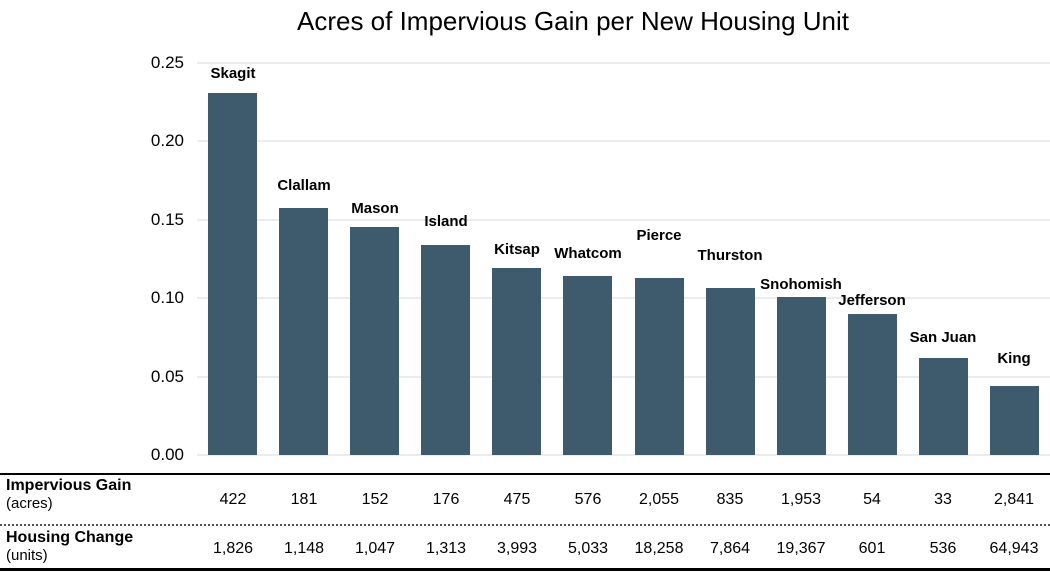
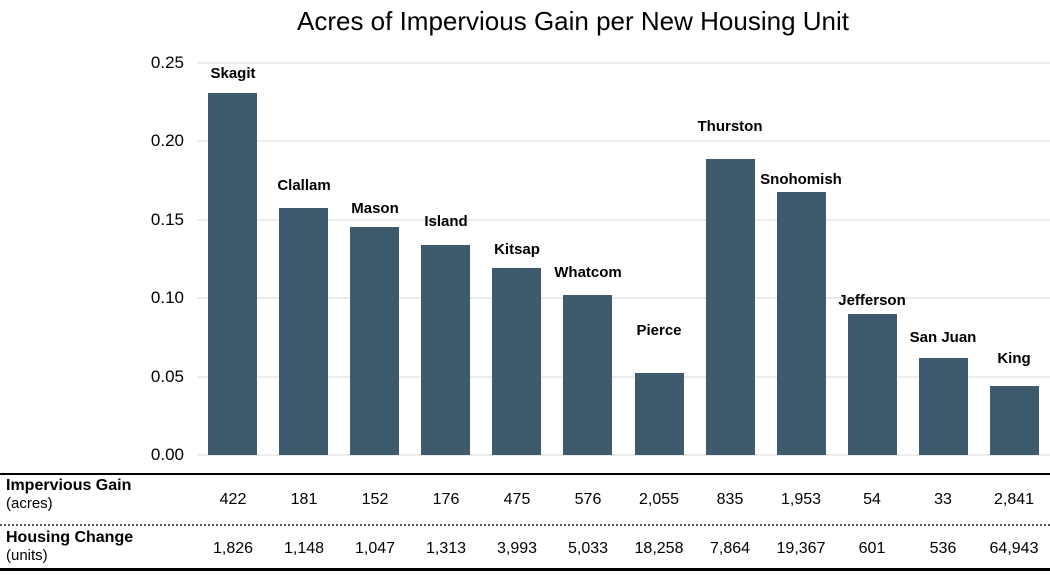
Whatcom: 0.114 -> 0.102
Pierce: 0.113 -> 0.052
Thurston: 0.106 -> 0.189
Snohomish: 0.101 -> 0.168
